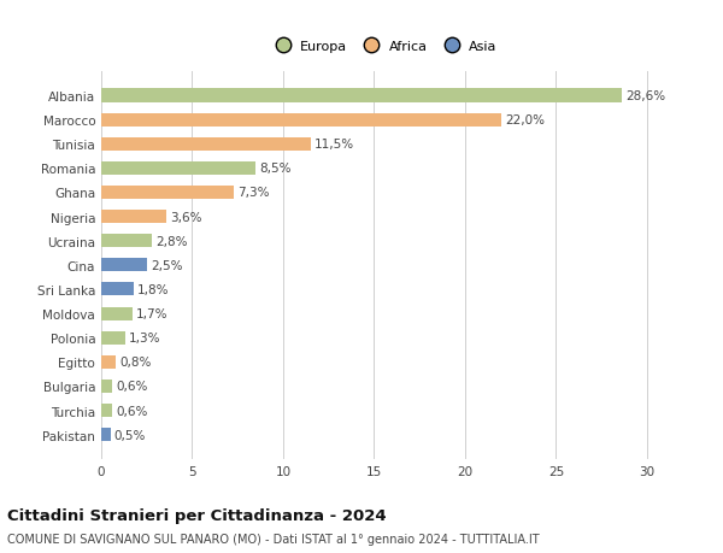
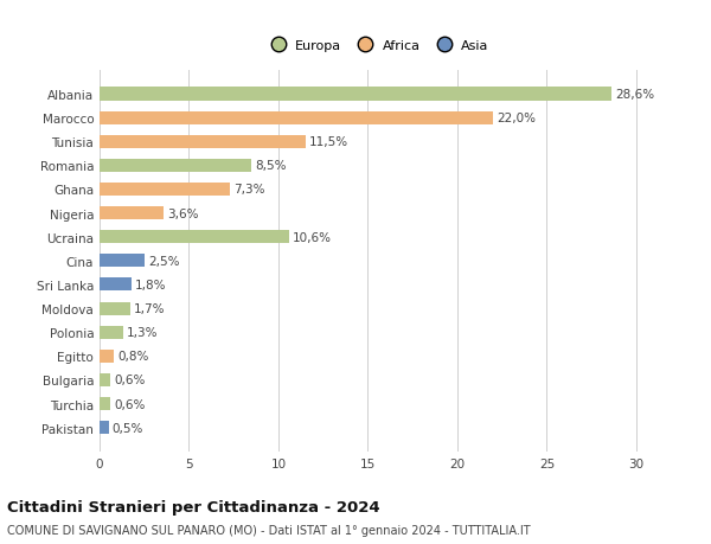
Ucraina: 2,8% -> 10,6%
